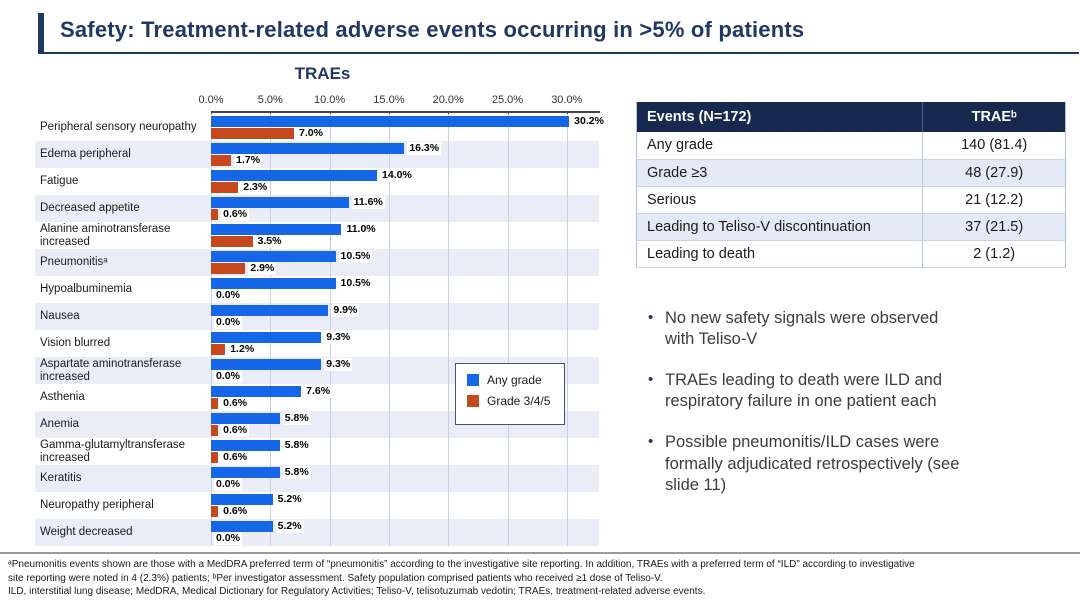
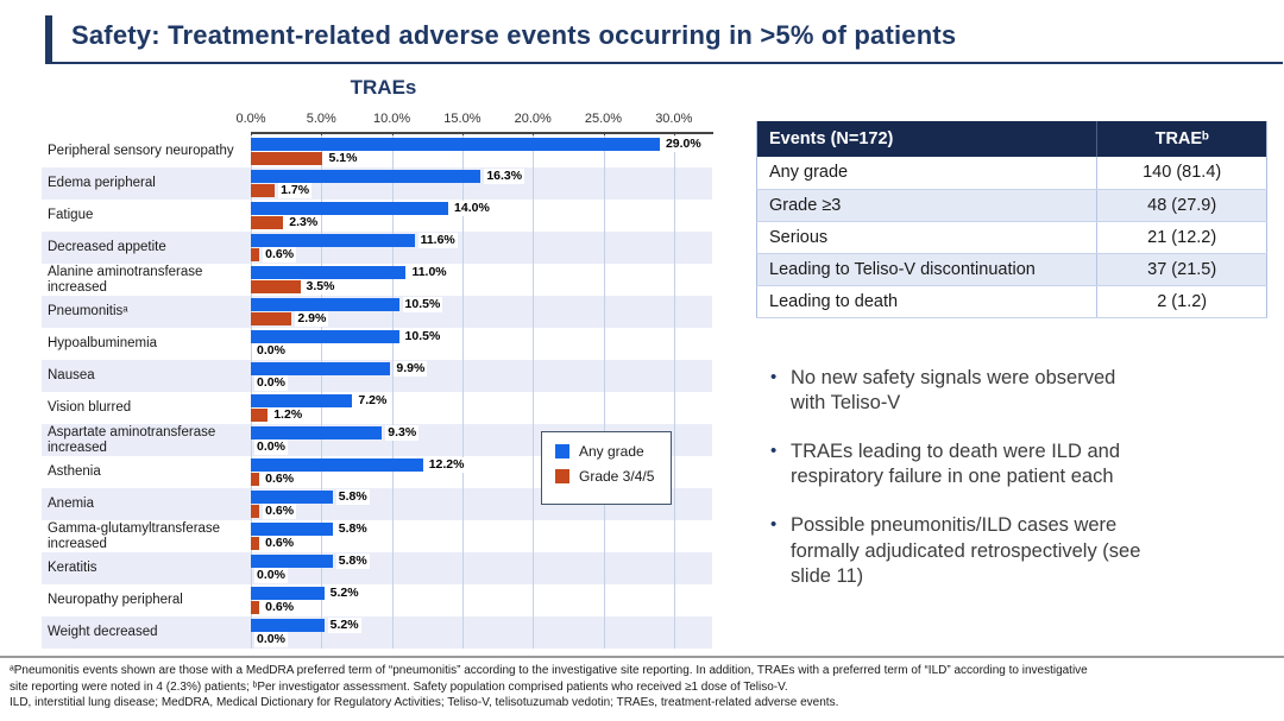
Any grade/Peripheral sensory neuropathy: 30.2% -> 29.0%
Grade 3/4/5/Peripheral sensory neuropathy: 7.0% -> 5.1%
Any grade/Vision blurred: 9.3% -> 7.2%
Any grade/Asthenia: 7.6% -> 12.2%
